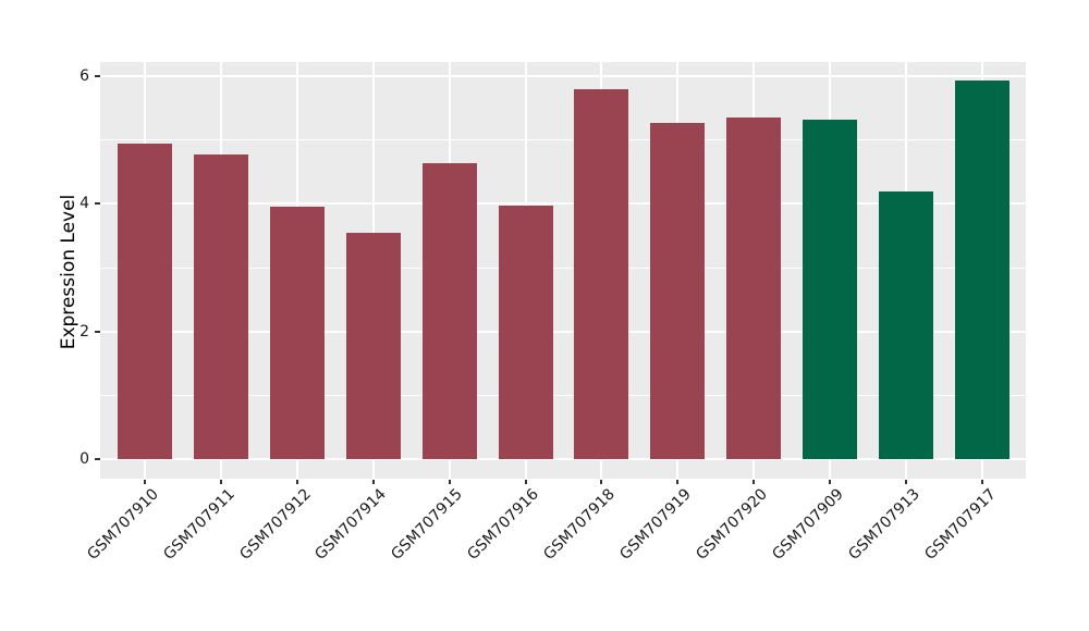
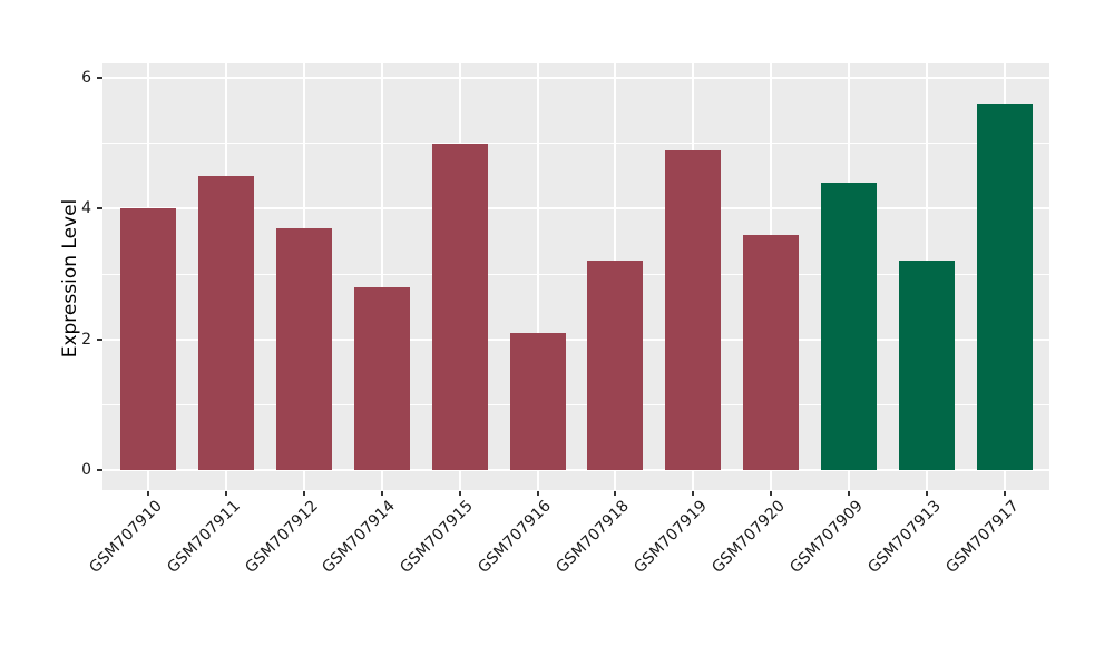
GSM707910: 4.9 -> 4.0
GSM707911: 4.8 -> 4.5
GSM707912: 4.0 -> 3.7
GSM707914: 3.5 -> 2.8
GSM707915: 4.6 -> 5.0
GSM707916: 4.0 -> 2.1
GSM707918: 5.8 -> 3.2
GSM707919: 5.3 -> 4.9
GSM707920: 5.3 -> 3.6
GSM707909: 5.3 -> 4.4
GSM707913: 4.2 -> 3.2
GSM707917: 5.9 -> 5.6
